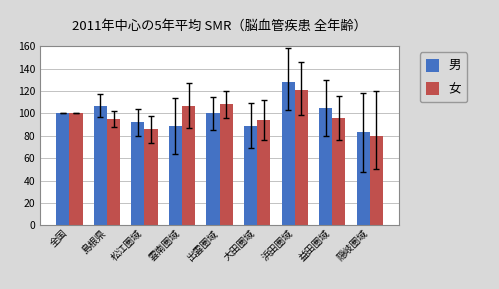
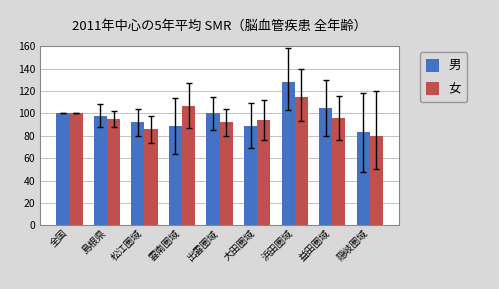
男/島根県: 107 -> 98
女/出雲圏域: 108 -> 92
女/浜田圏域: 121 -> 115
